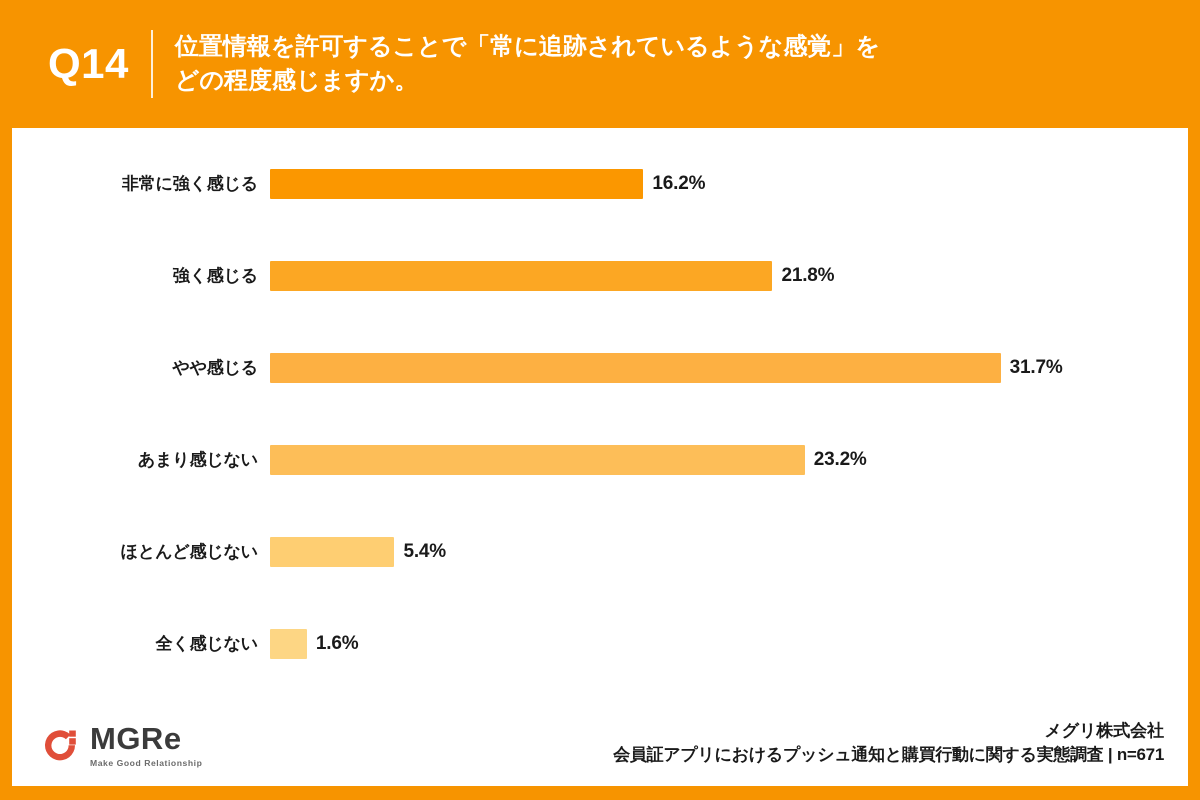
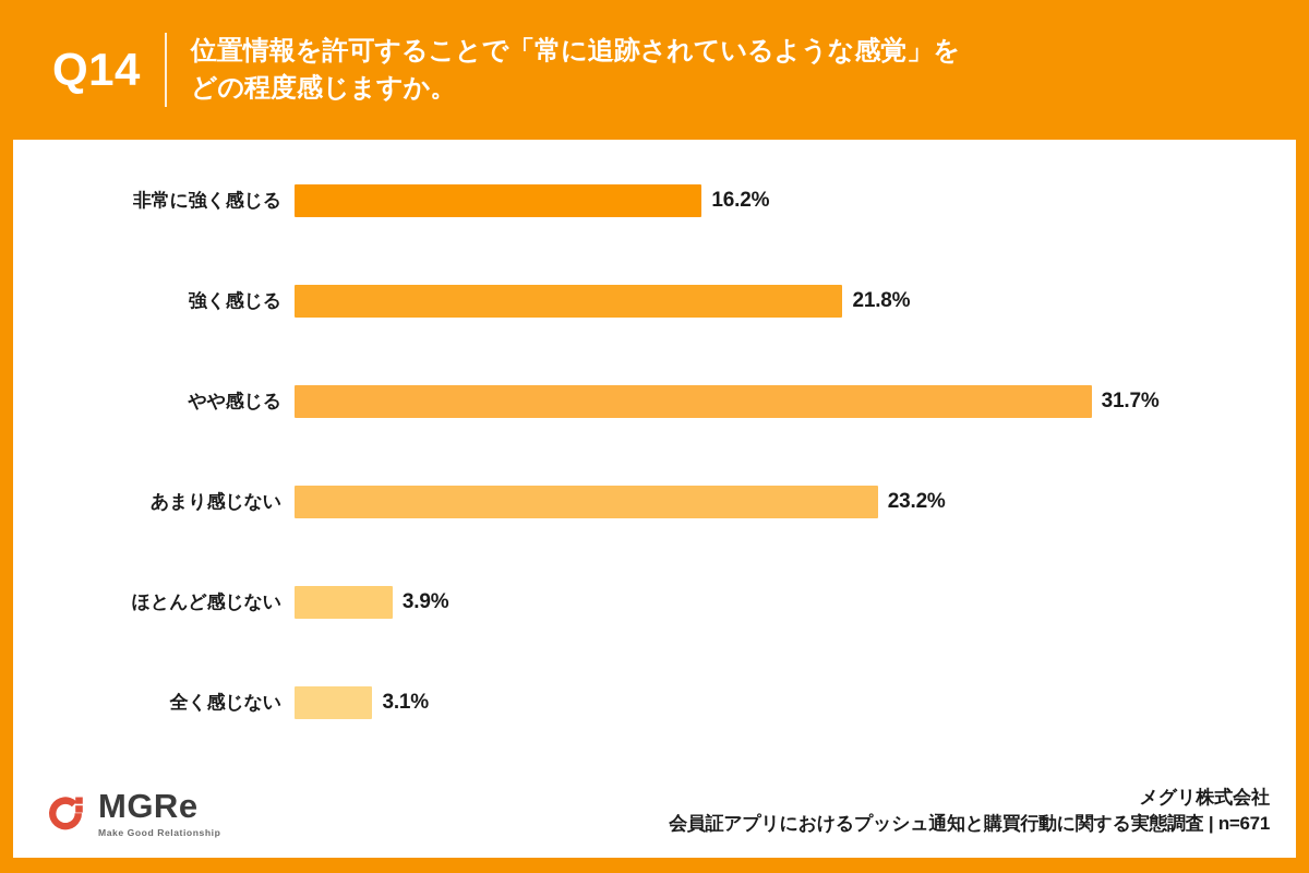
ほとんど感じない: 5.4% -> 3.9%
全く感じない: 1.6% -> 3.1%
